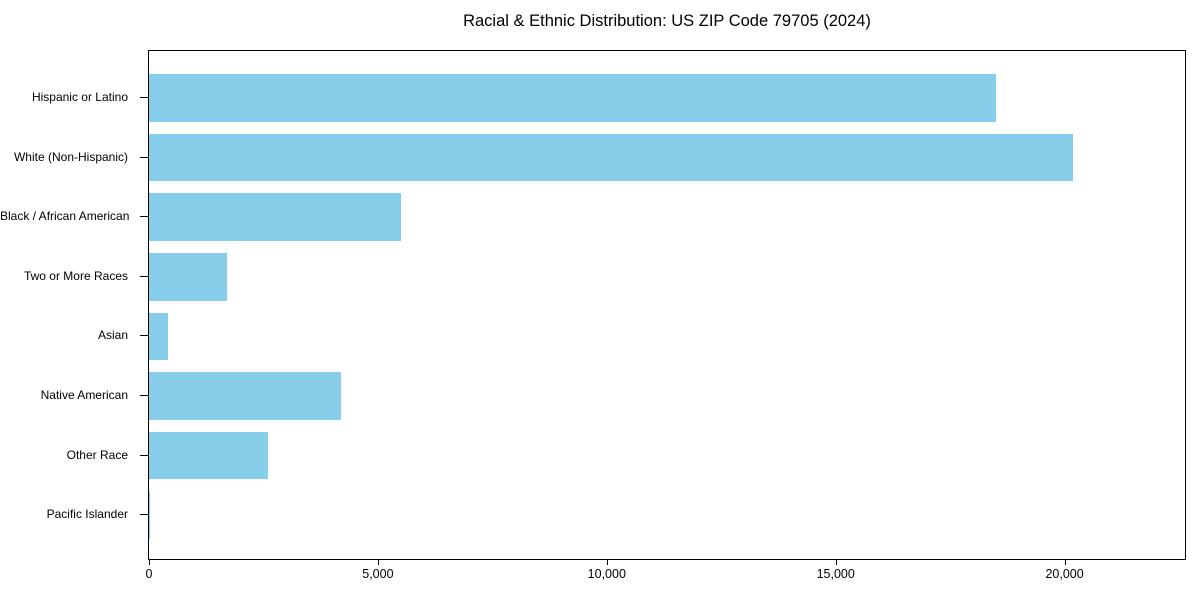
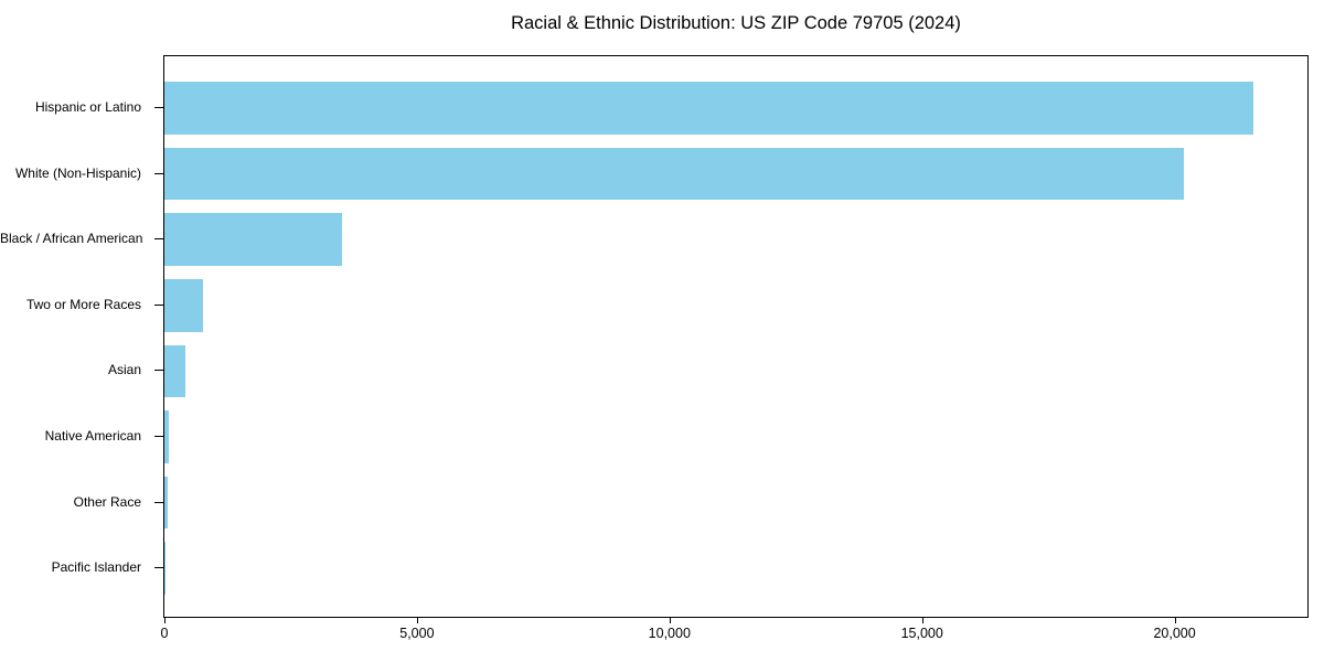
Hispanic or Latino: 18500 -> 21600
Black / African American: 5500 -> 3500
Two or More Races: 1700 -> 800
Native American: 4200 -> 100
Other Race: 2600 -> 100
